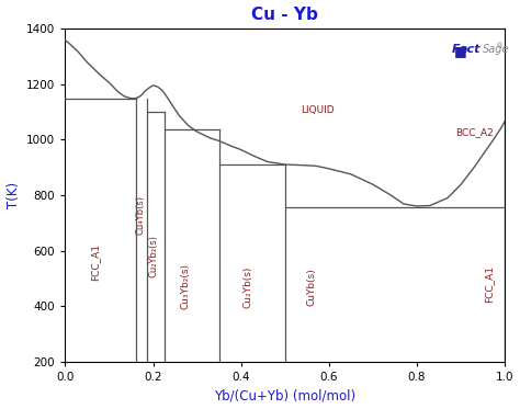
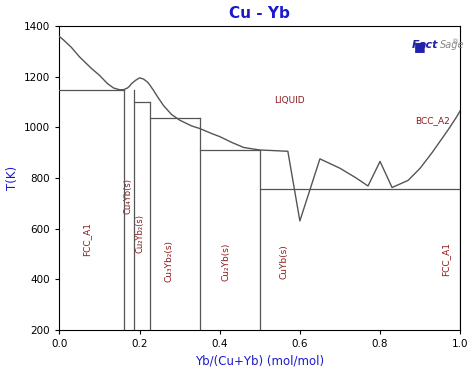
0.6: 895 -> 630
0.8: 760 -> 865
